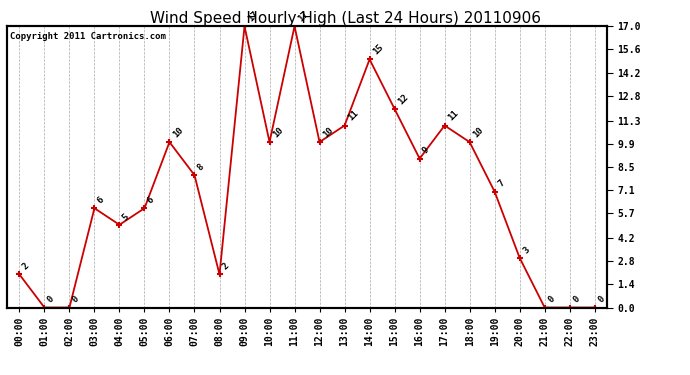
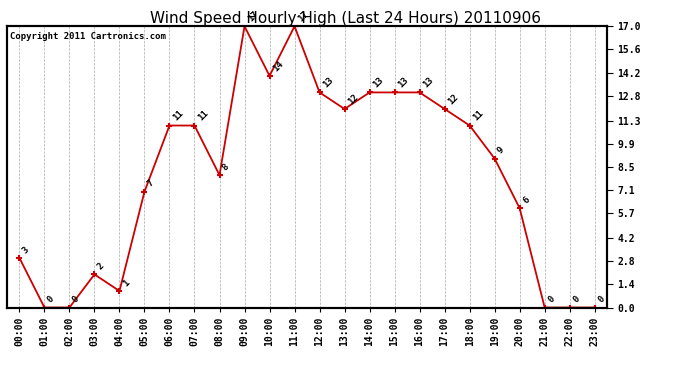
00:00: 2 -> 3
03:00: 6 -> 2
04:00: 5 -> 1
05:00: 6 -> 7
06:00: 10 -> 11
07:00: 8 -> 11
08:00: 2 -> 8
10:00: 10 -> 14
12:00: 10 -> 13
13:00: 11 -> 12
14:00: 15 -> 13
15:00: 12 -> 13
16:00: 9 -> 13
17:00: 11 -> 12
18:00: 10 -> 11
19:00: 7 -> 9
20:00: 3 -> 6
